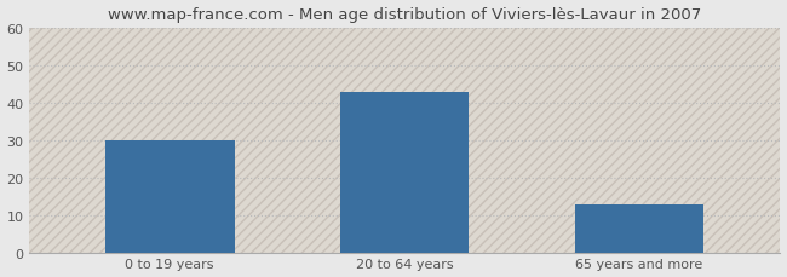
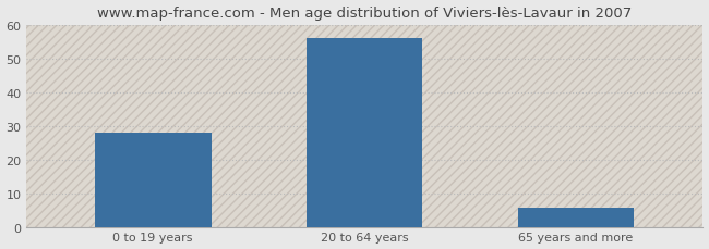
0 to 19 years: 30 -> 28
20 to 64 years: 43 -> 56
65 years and more: 13 -> 6
